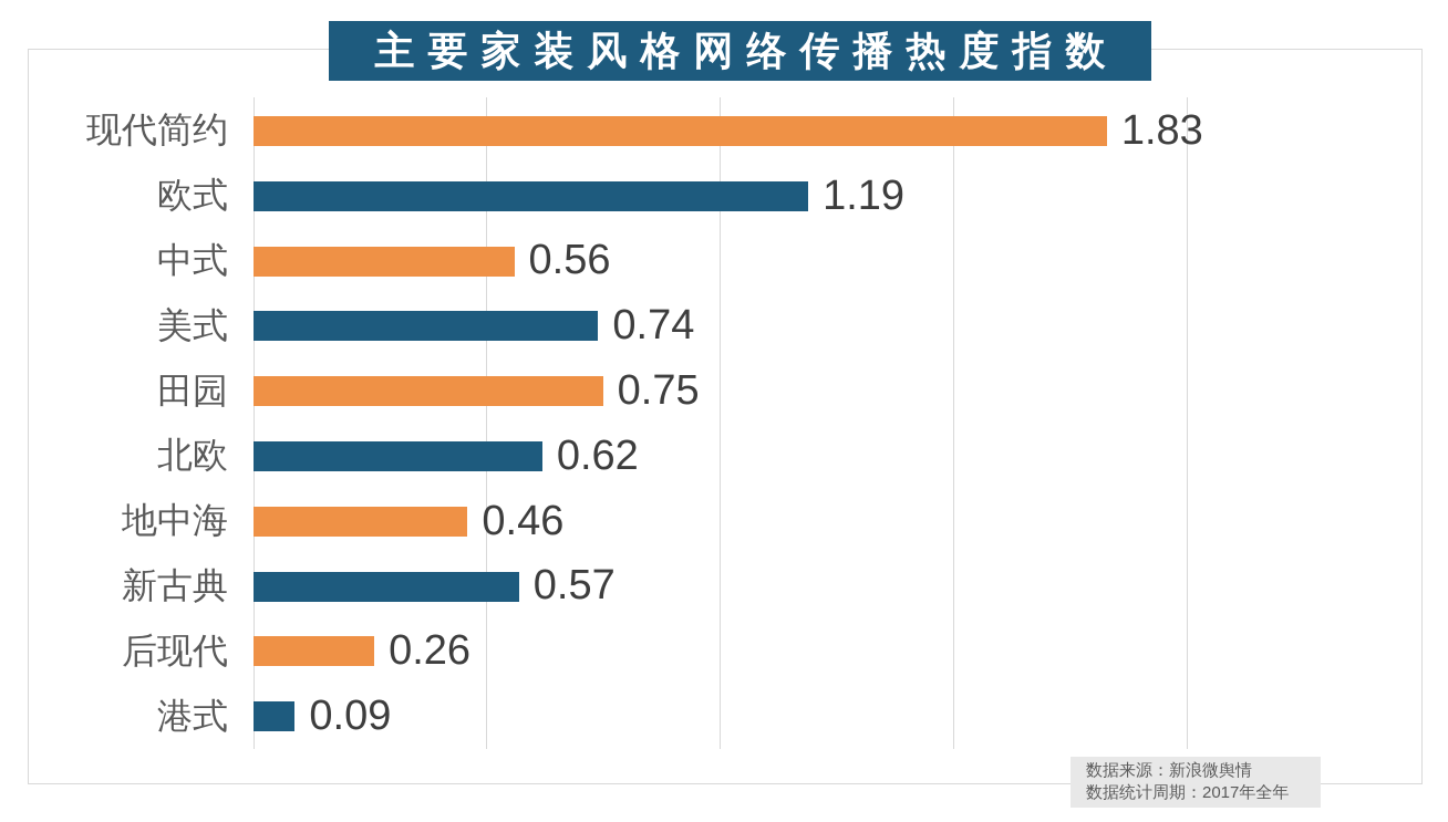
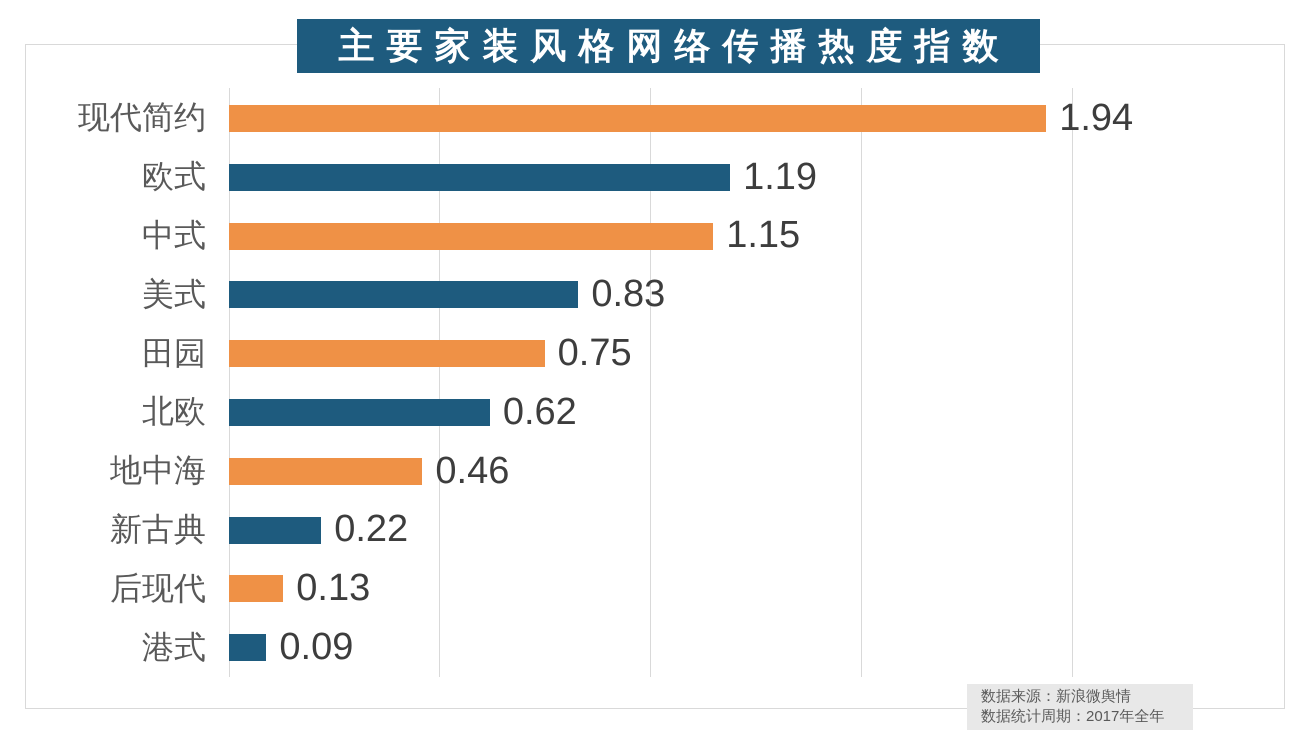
现代简约: 1.83 -> 1.94
中式: 0.56 -> 1.15
美式: 0.74 -> 0.83
新古典: 0.57 -> 0.22
后现代: 0.26 -> 0.13
